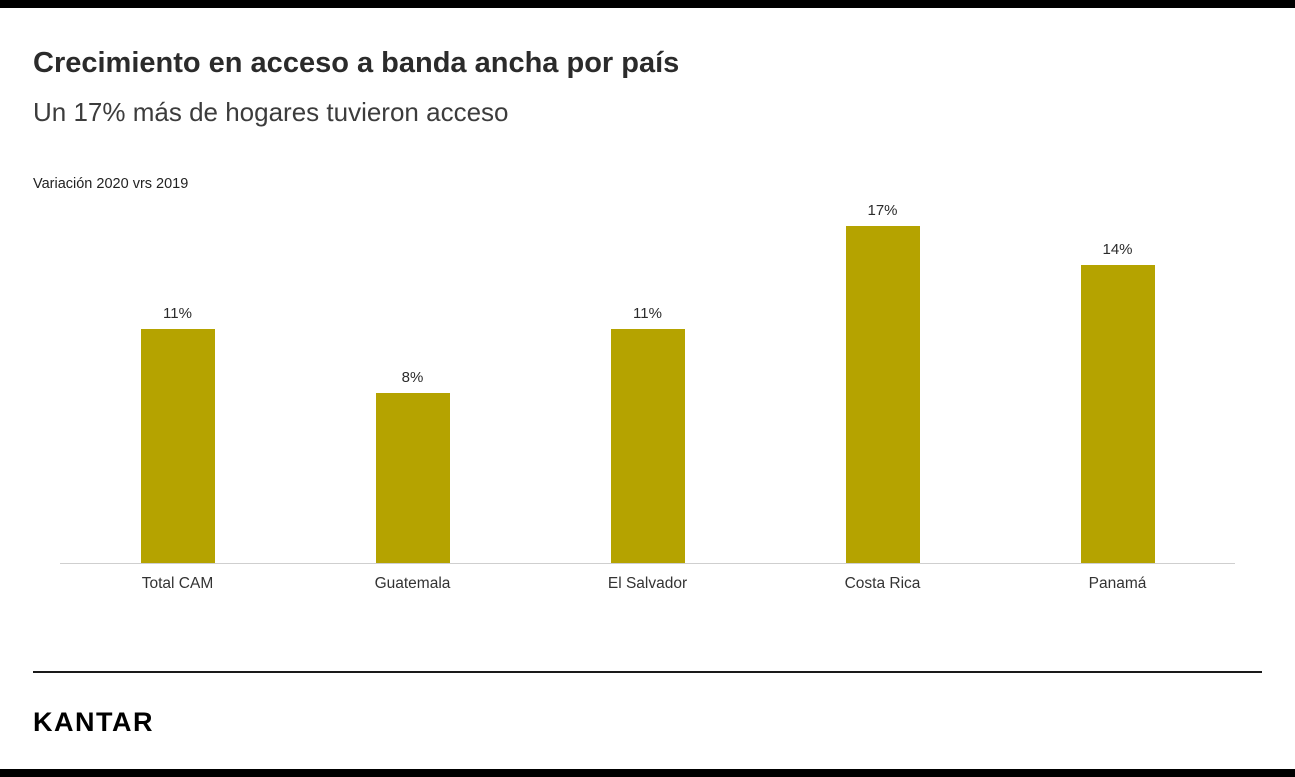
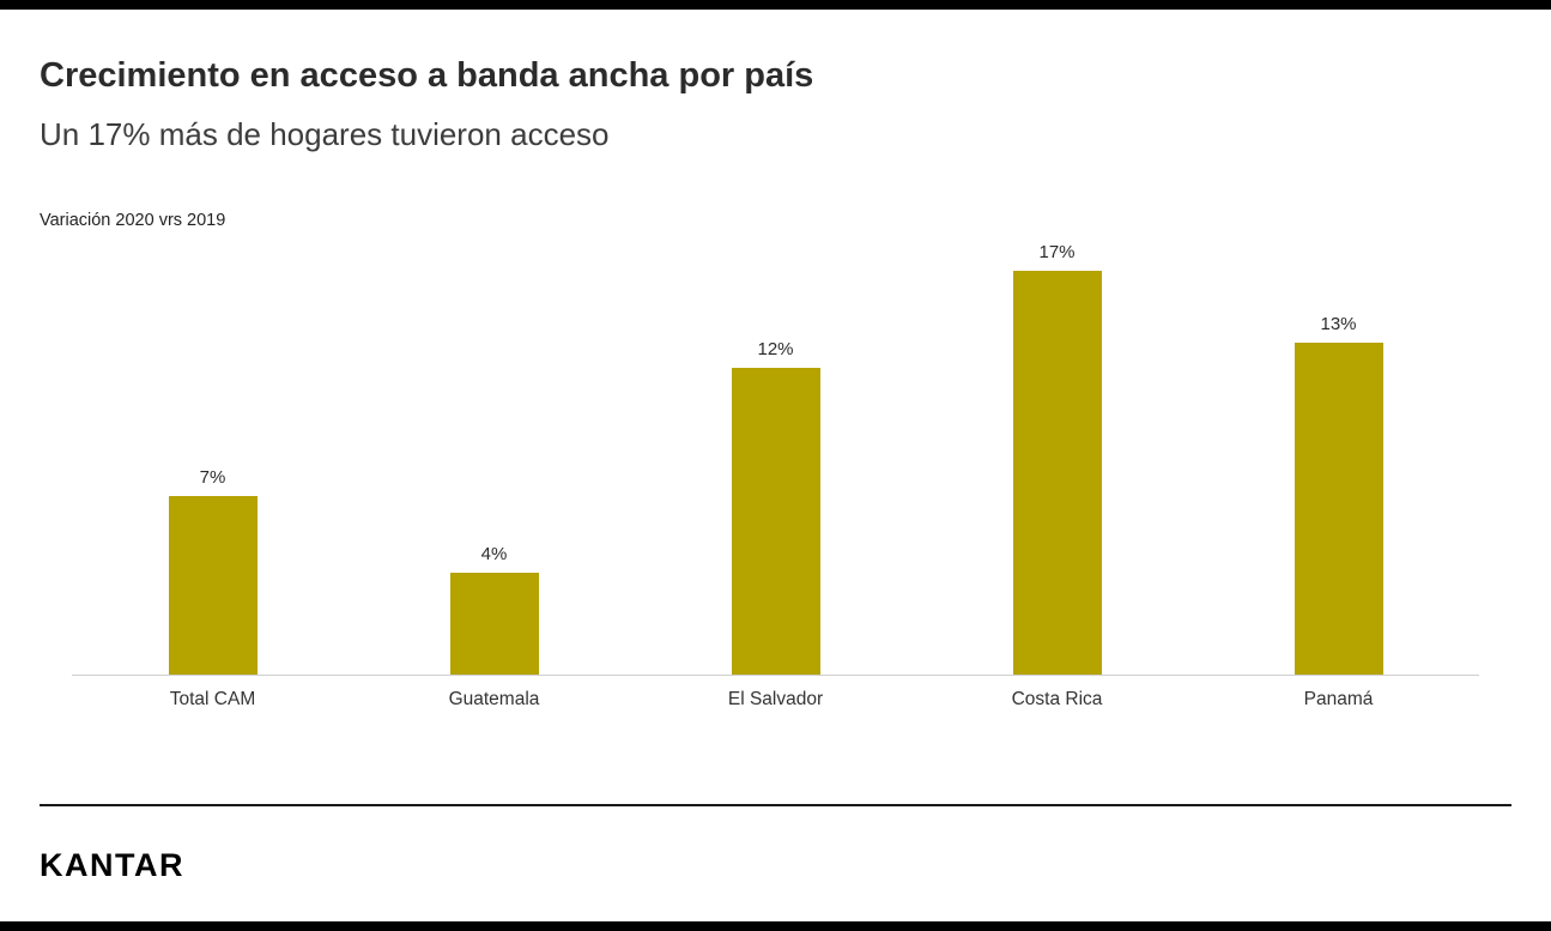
Total CAM: 11% -> 7%
Guatemala: 8% -> 4%
El Salvador: 11% -> 12%
Panamá: 14% -> 13%
